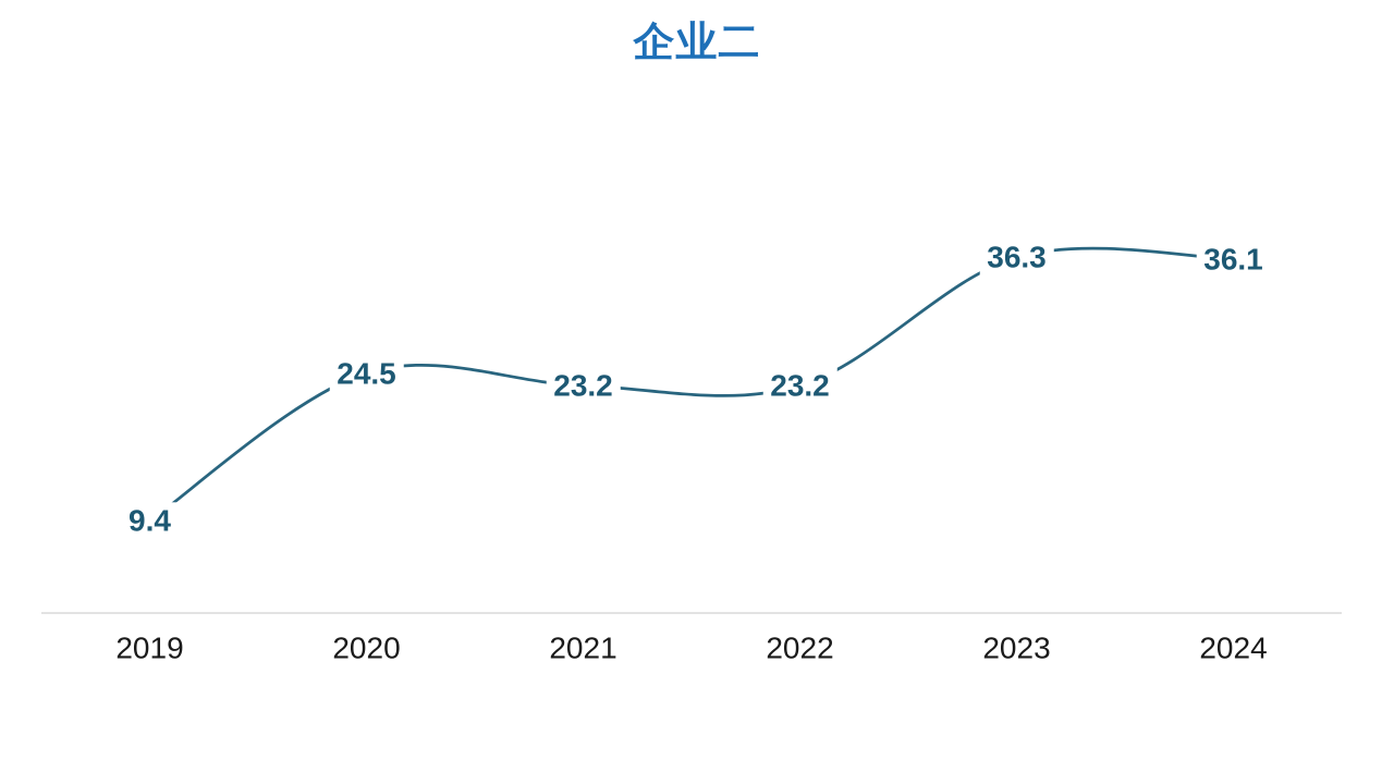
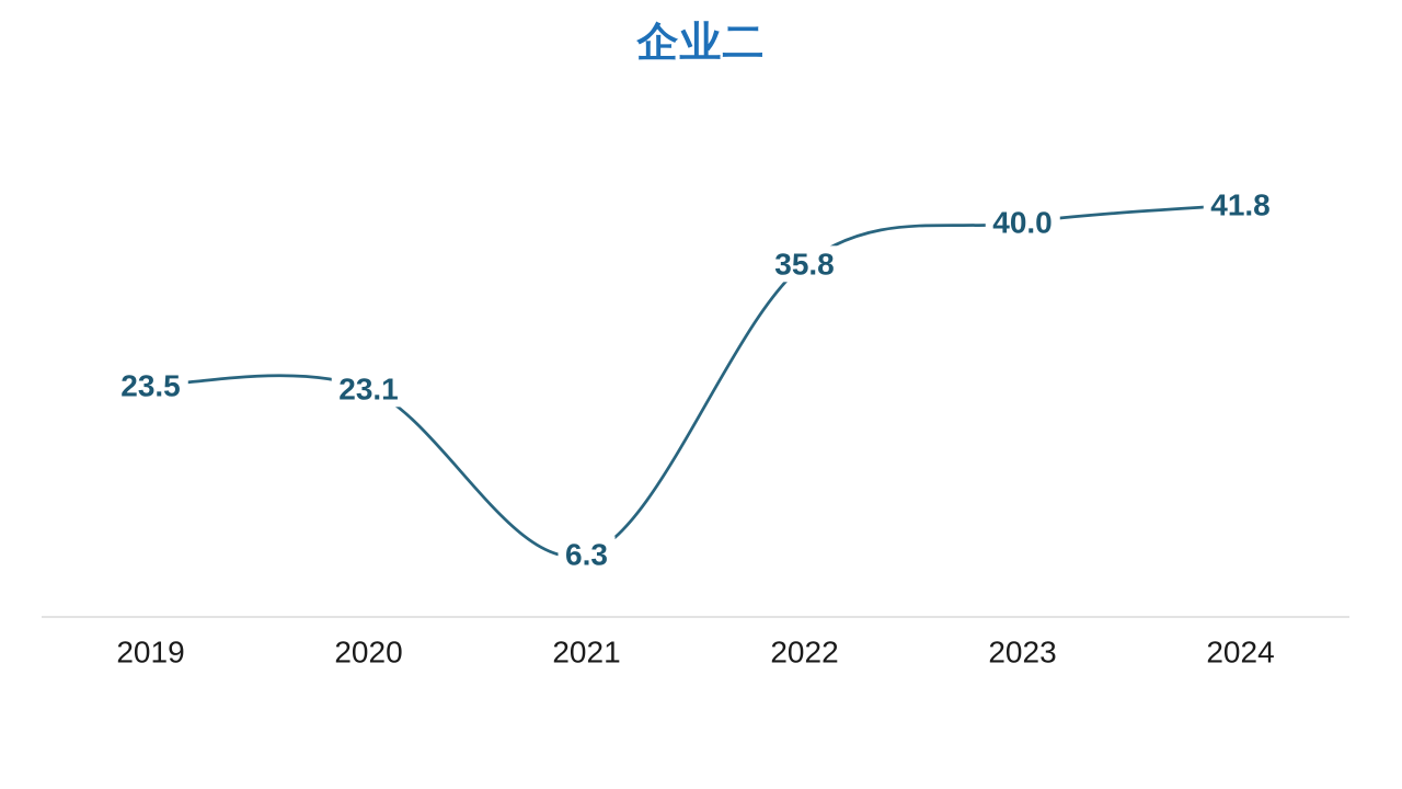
2019: 9.4 -> 23.5
2020: 24.5 -> 23.1
2021: 23.2 -> 6.3
2022: 23.2 -> 35.8
2023: 36.3 -> 40.0
2024: 36.1 -> 41.8
